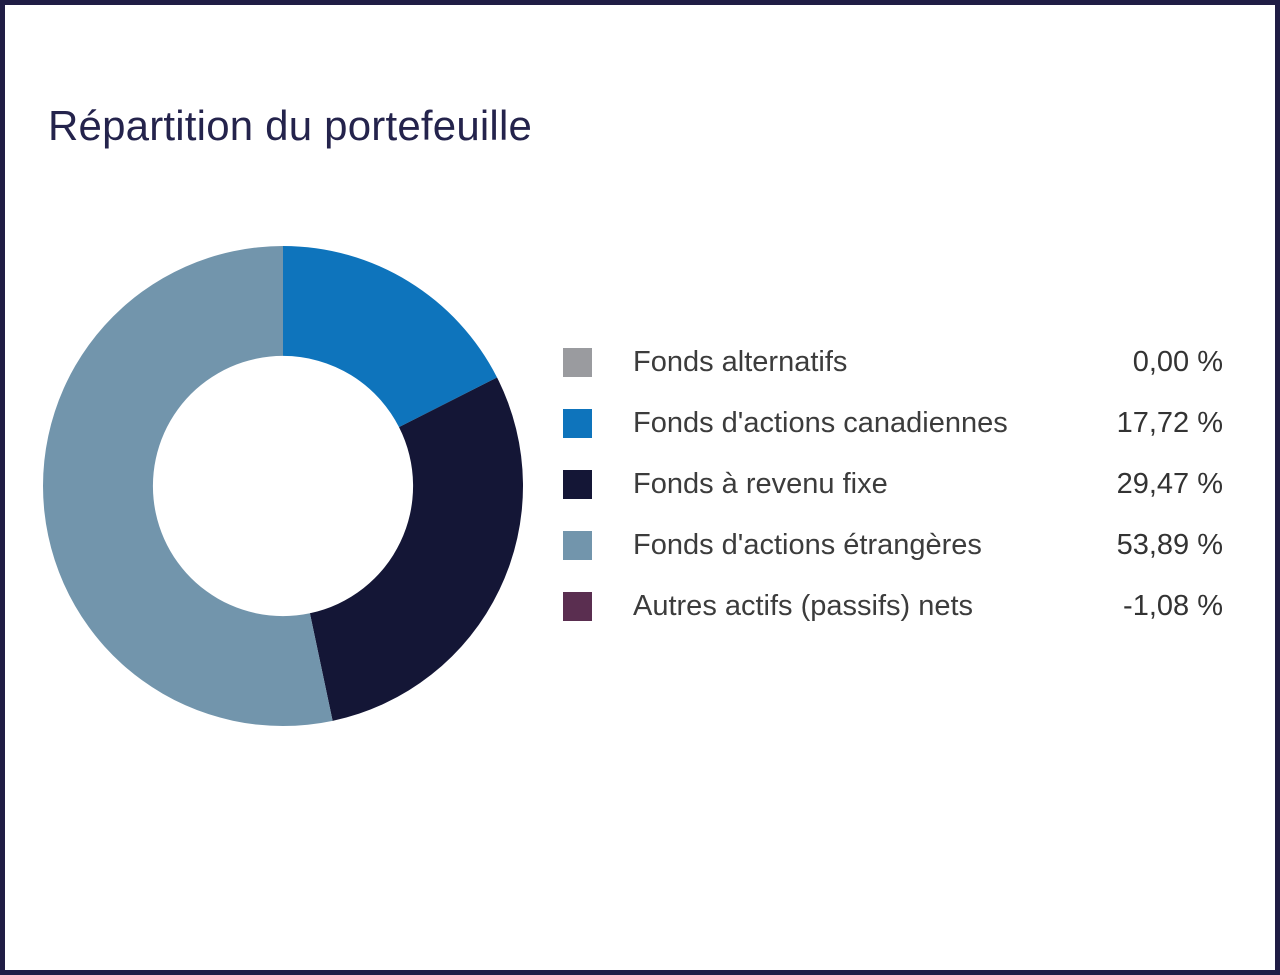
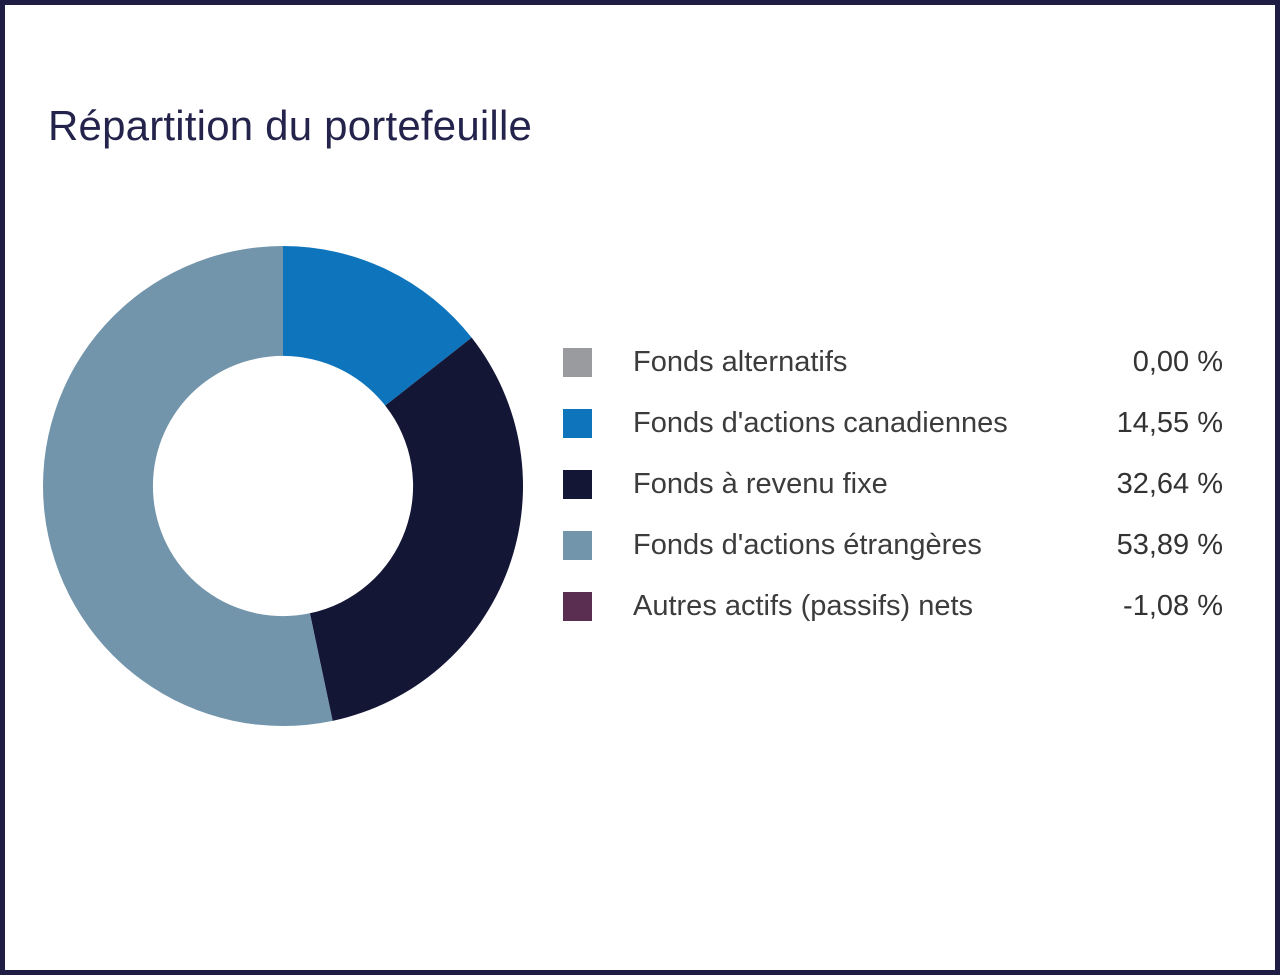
Fonds d'actions canadiennes: 17,72 -> 14,55
Fonds à revenu fixe: 29,47 -> 32,64
